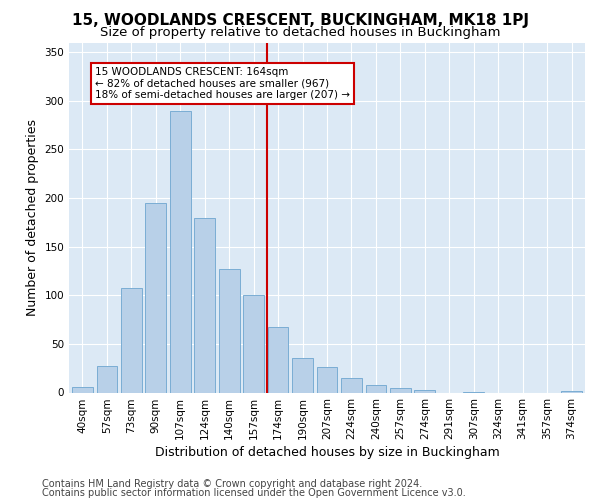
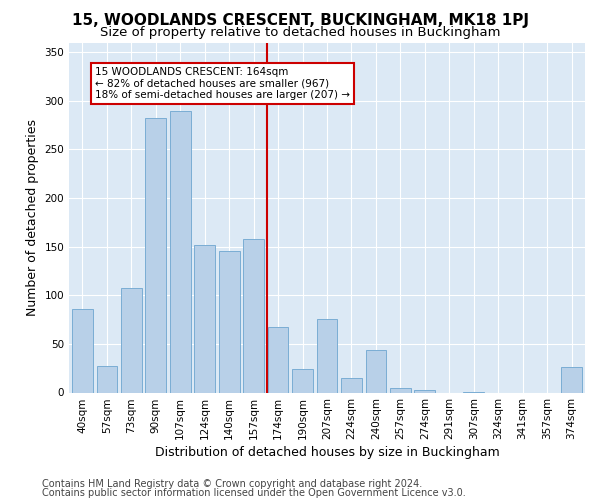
40sqm: 6 -> 86
90sqm: 195 -> 282
124sqm: 180 -> 152
140sqm: 127 -> 146
157sqm: 100 -> 158
190sqm: 35 -> 24
207sqm: 26 -> 76
240sqm: 8 -> 44
374sqm: 2 -> 26
